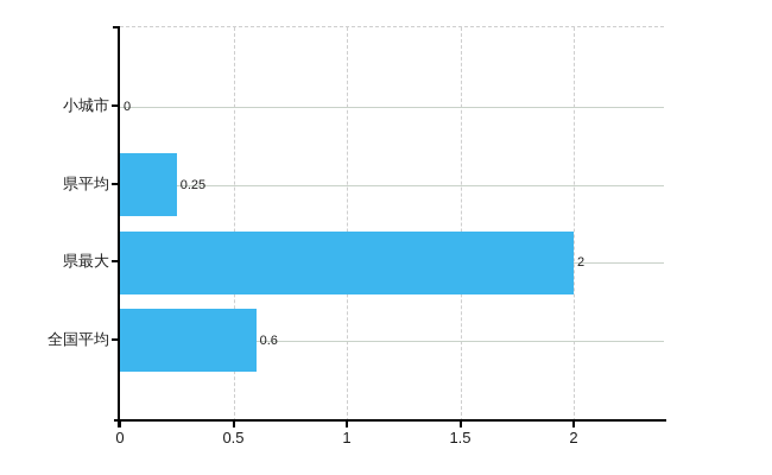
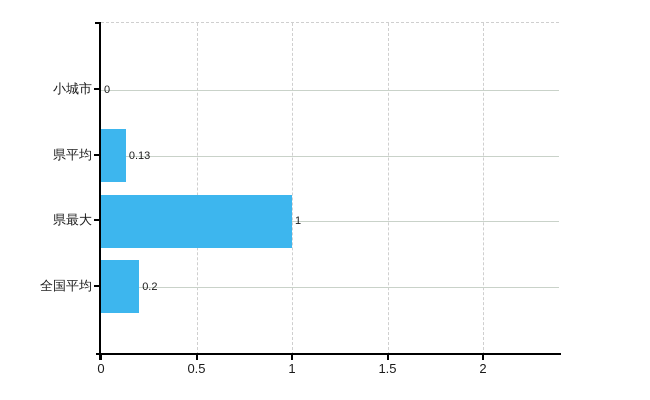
県平均: 0.25 -> 0.13
県最大: 2 -> 1
全国平均: 0.6 -> 0.2
